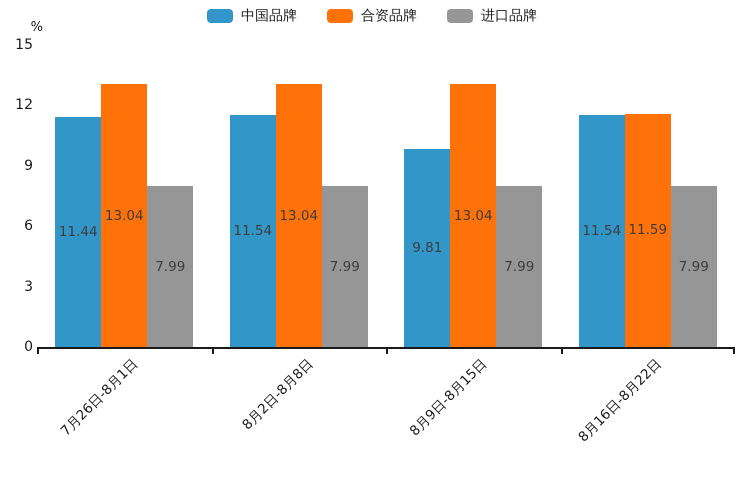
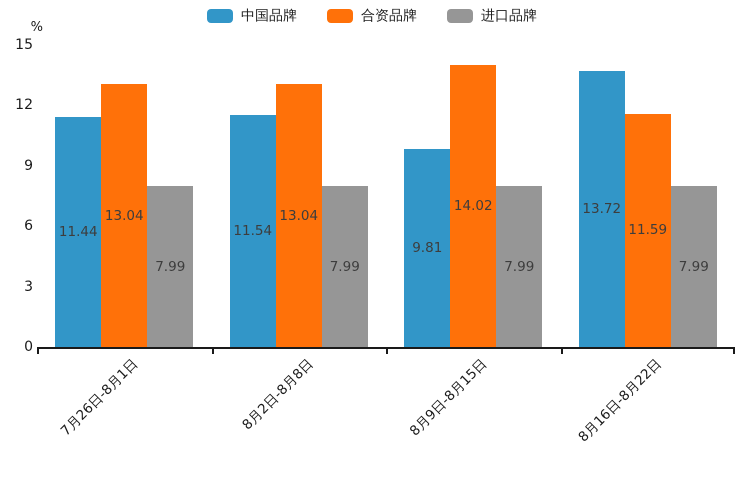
合资品牌/8月9日-8月15日: 13.04 -> 14.02
中国品牌/8月16日-8月22日: 11.54 -> 13.72
